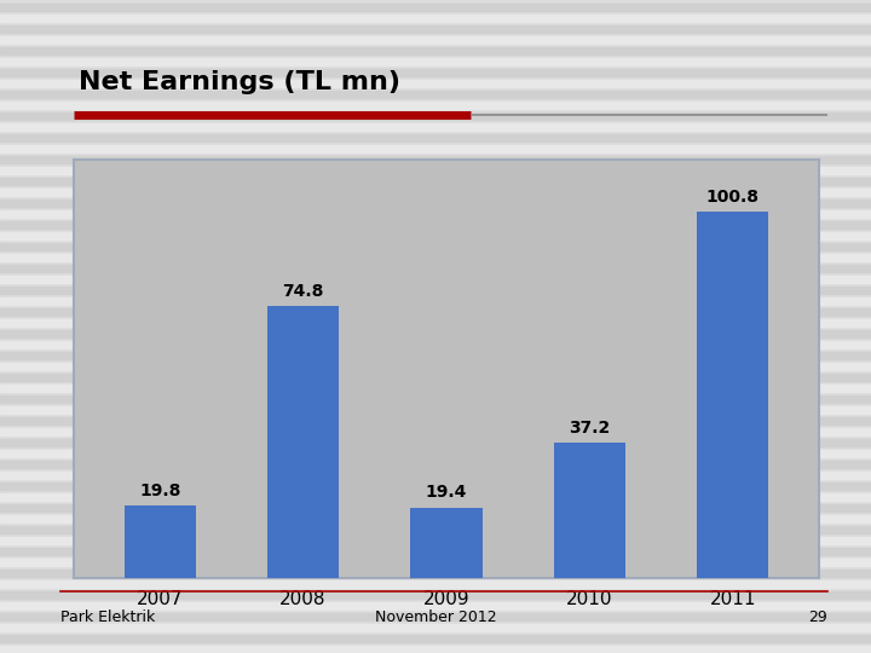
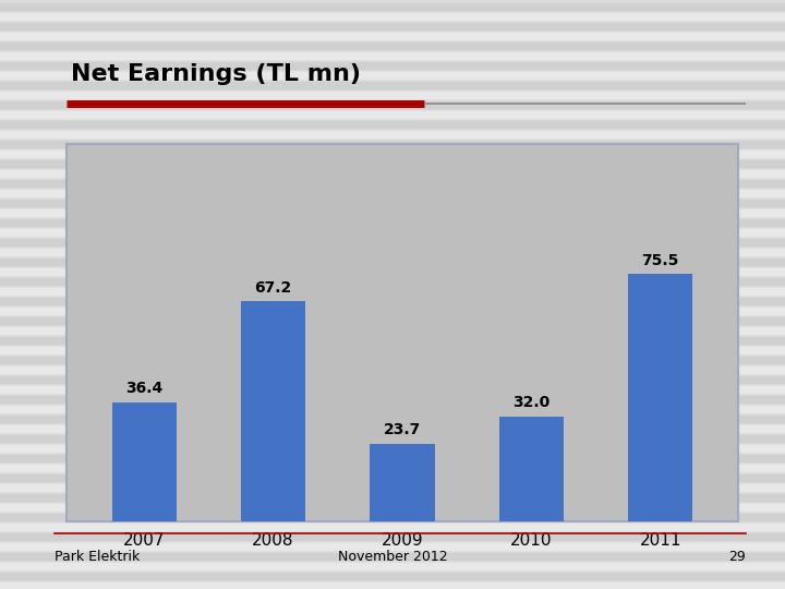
2007: 19.8 -> 36.4
2008: 74.8 -> 67.2
2009: 19.4 -> 23.7
2010: 37.2 -> 32.0
2011: 100.8 -> 75.5
